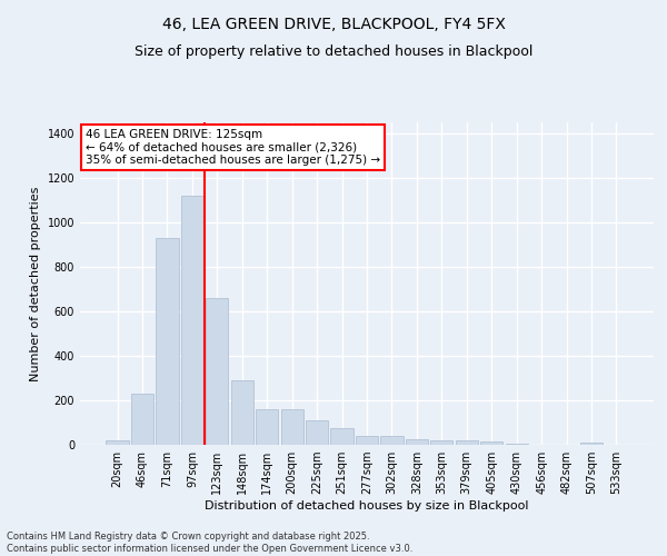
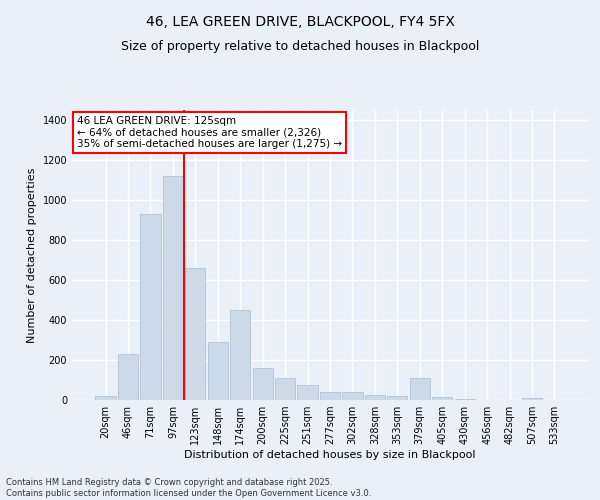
174sqm: 160 -> 450
379sqm: 22 -> 110
